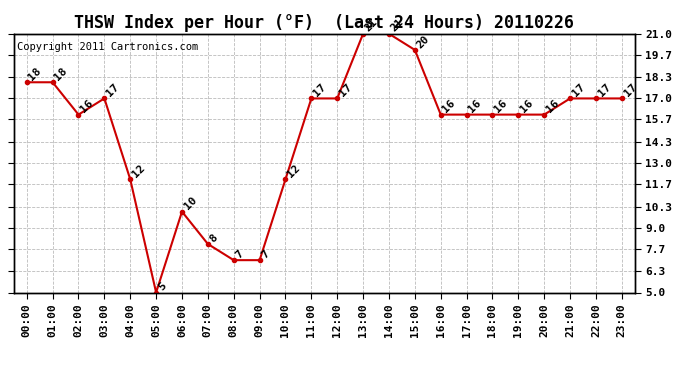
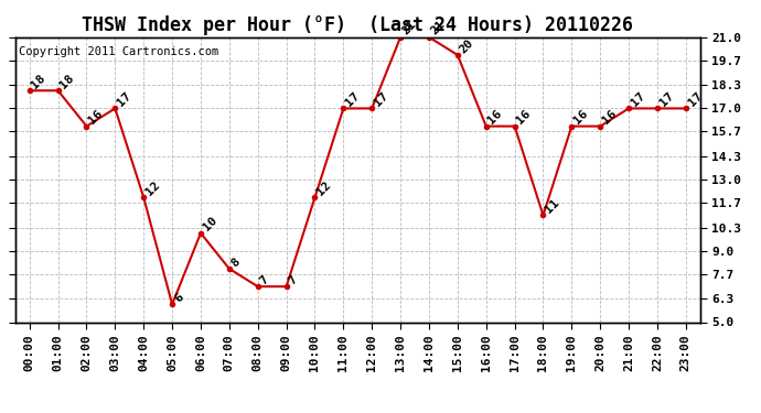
05:00: 5 -> 6
18:00: 16 -> 11
